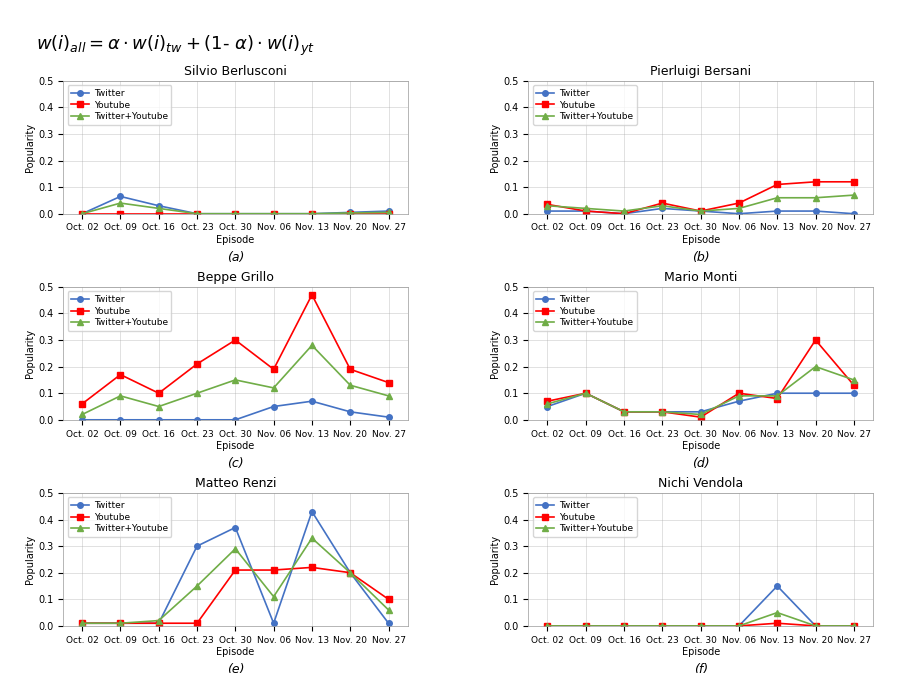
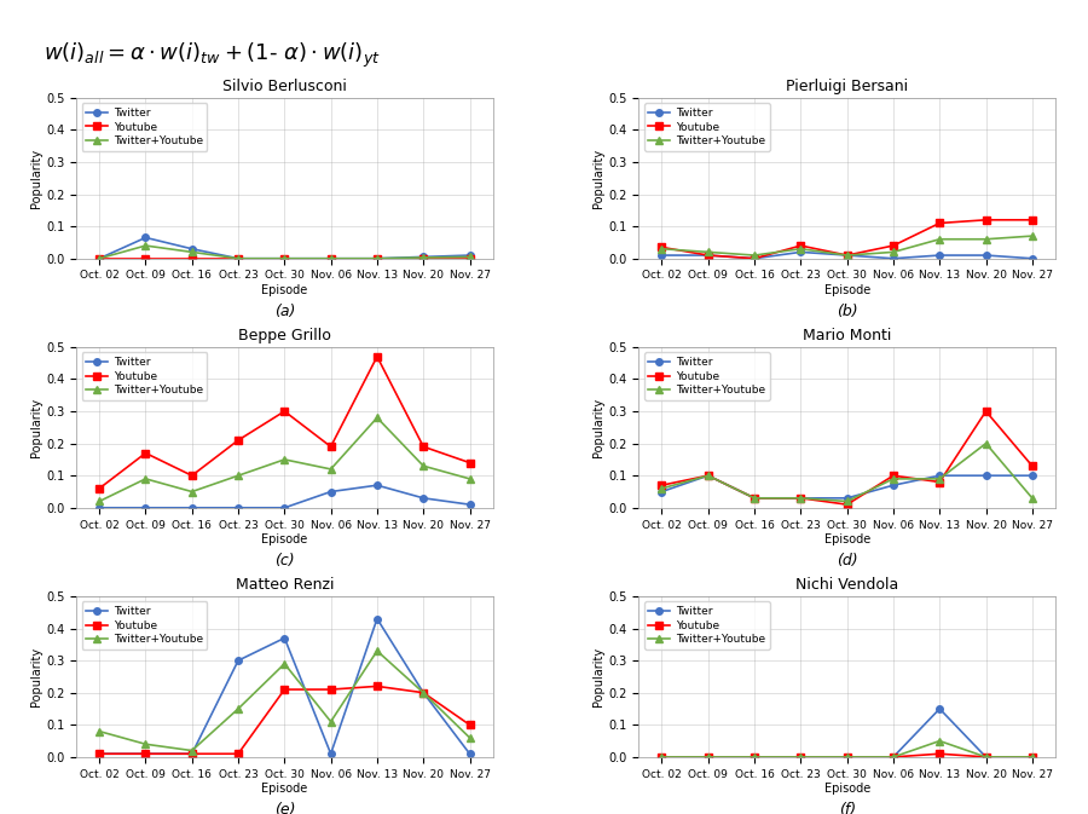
Mario Monti/Twitter+Youtube/Nov. 27: 0.15 -> 0.03
Matteo Renzi/Twitter+Youtube/Oct. 02: 0.01 -> 0.08
Matteo Renzi/Twitter+Youtube/Oct. 09: 0.01 -> 0.04
